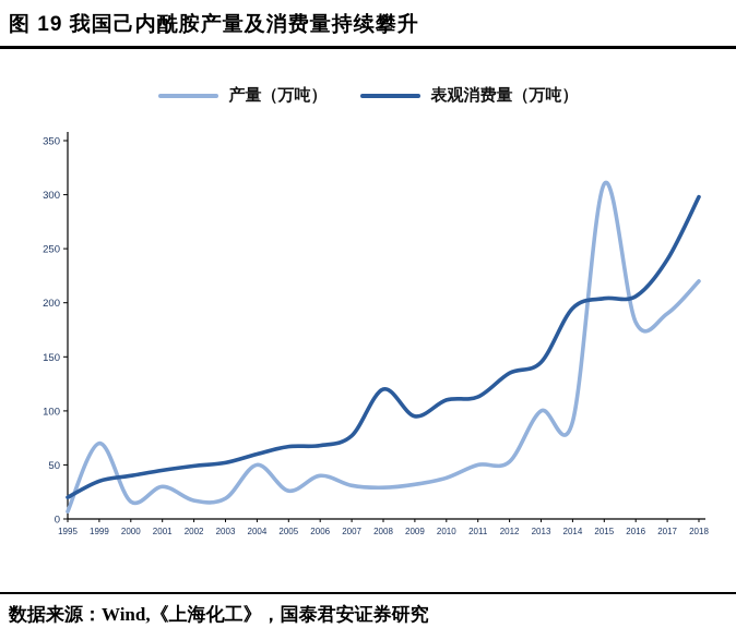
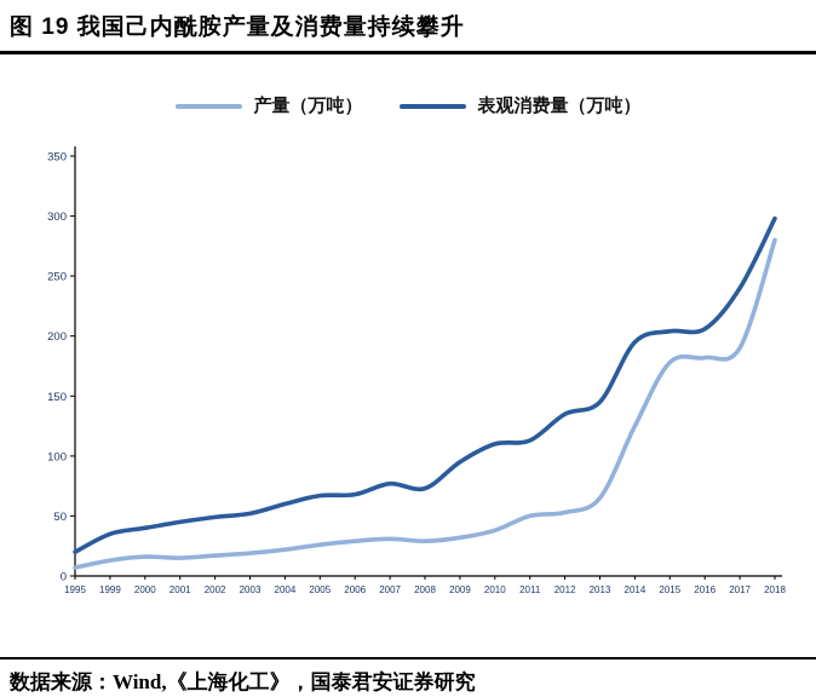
产量（万吨）/1999: 70 -> 10
产量（万吨）/2001: 30 -> 20
产量（万吨）/2004: 50 -> 20
产量（万吨）/2006: 40 -> 30
表观消费量（万吨）/2008: 120 -> 70
产量（万吨）/2013: 100 -> 60
产量（万吨）/2014: 90 -> 120
产量（万吨）/2015: 310 -> 180
产量（万吨）/2018: 220 -> 280
